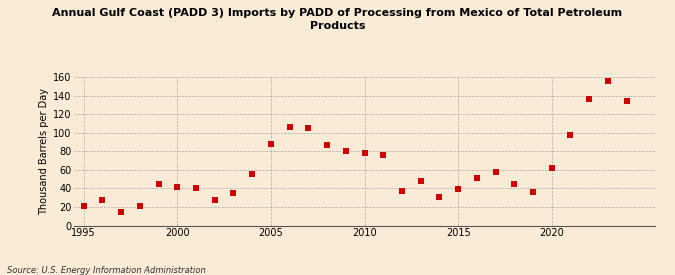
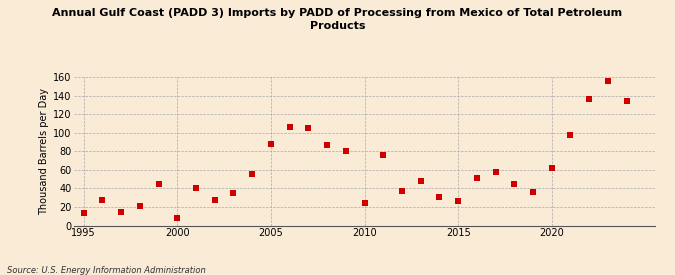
1995: 21 -> 14
2000: 41 -> 8
2010: 78 -> 24
2015: 39 -> 26
